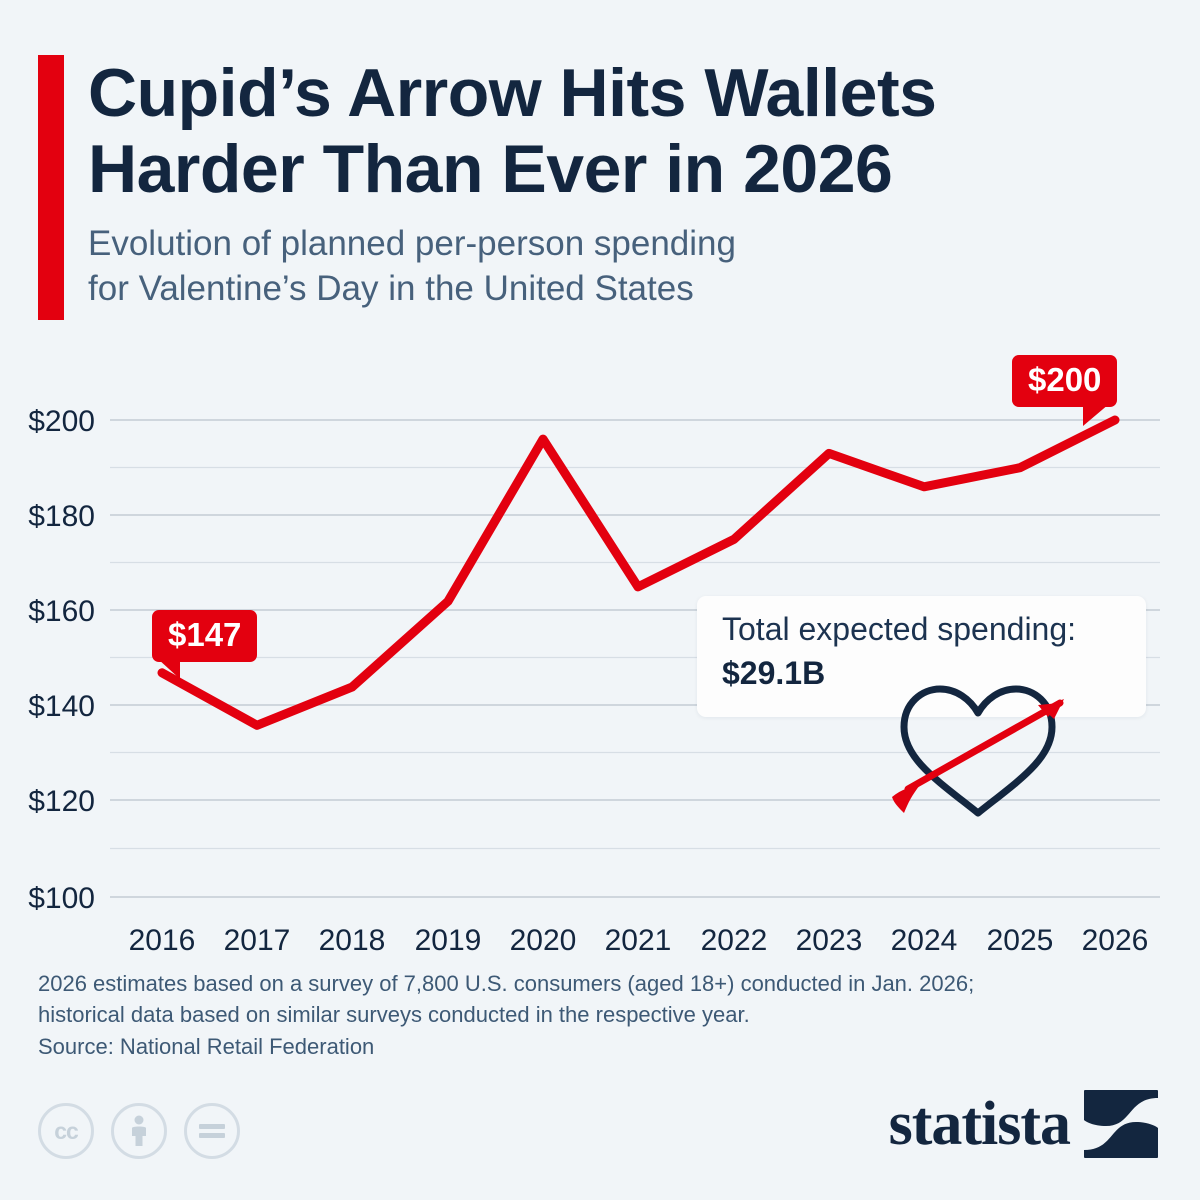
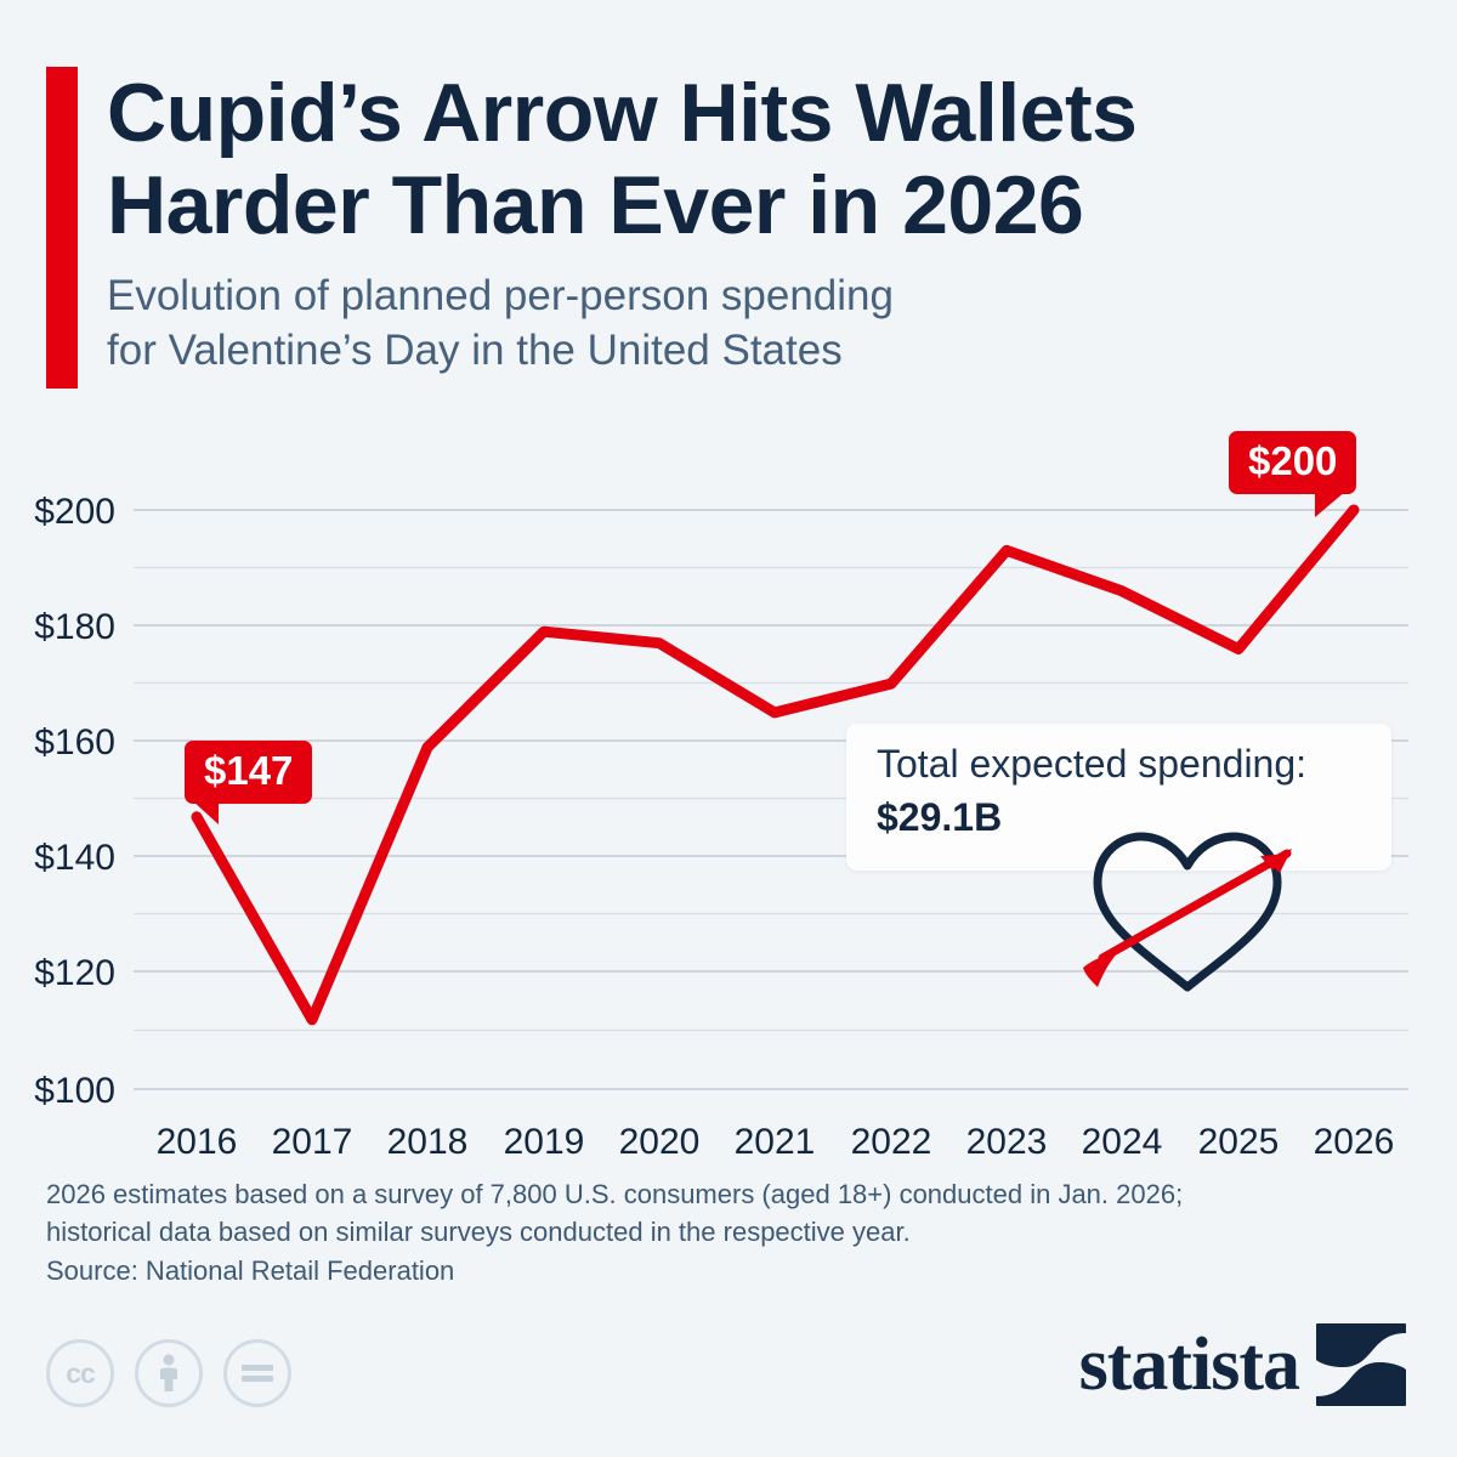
2017: $136 -> $112
2018: $144 -> $159
2019: $162 -> $179
2020: $196 -> $177
2022: $175 -> $170
2025: $190 -> $176
